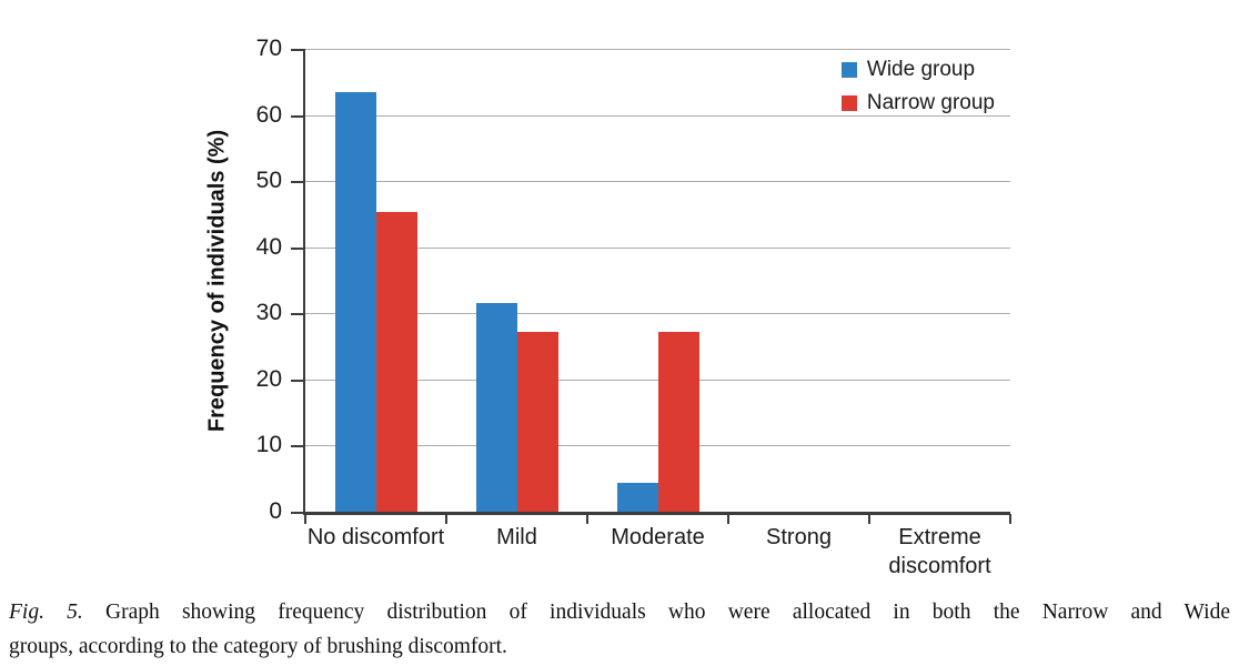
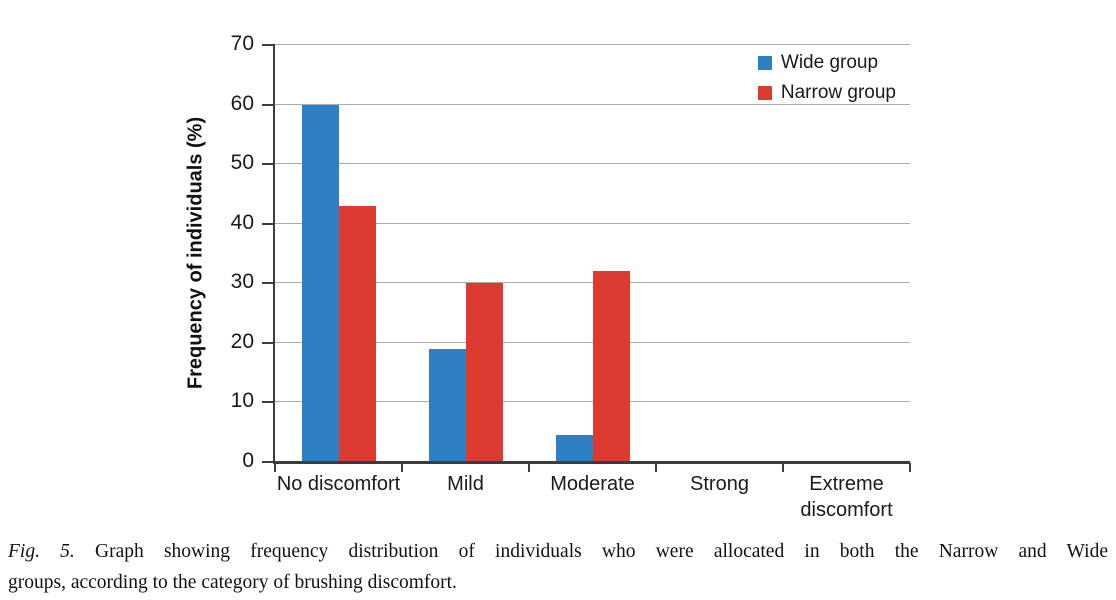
Wide group/No discomfort: 64 -> 60
Narrow group/No discomfort: 46 -> 43
Wide group/Mild: 32 -> 19
Narrow group/Mild: 27 -> 30
Narrow group/Moderate: 27 -> 32
